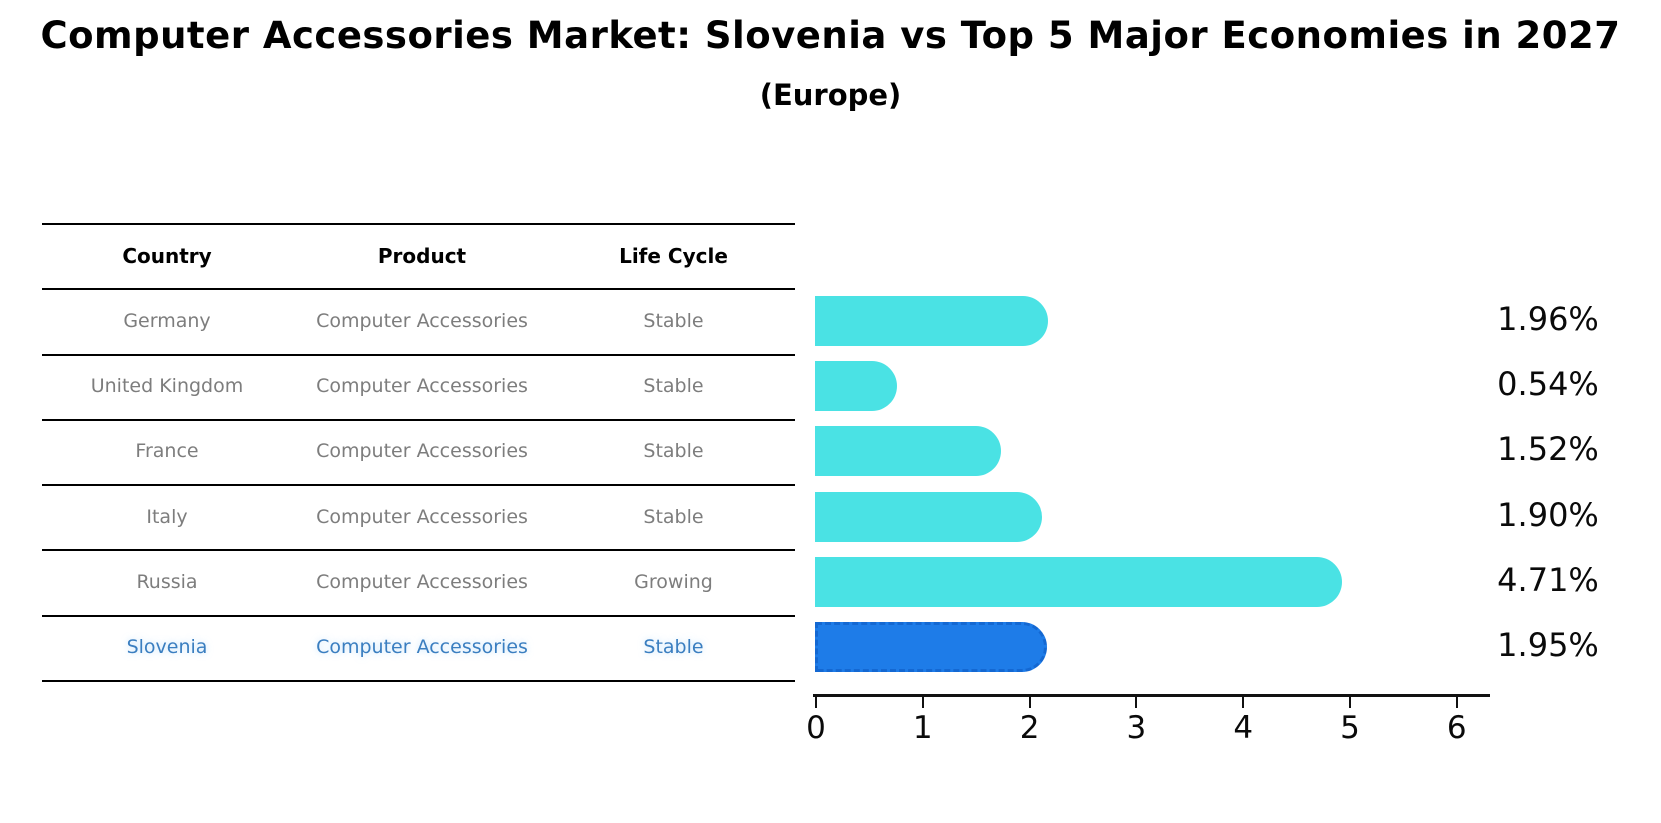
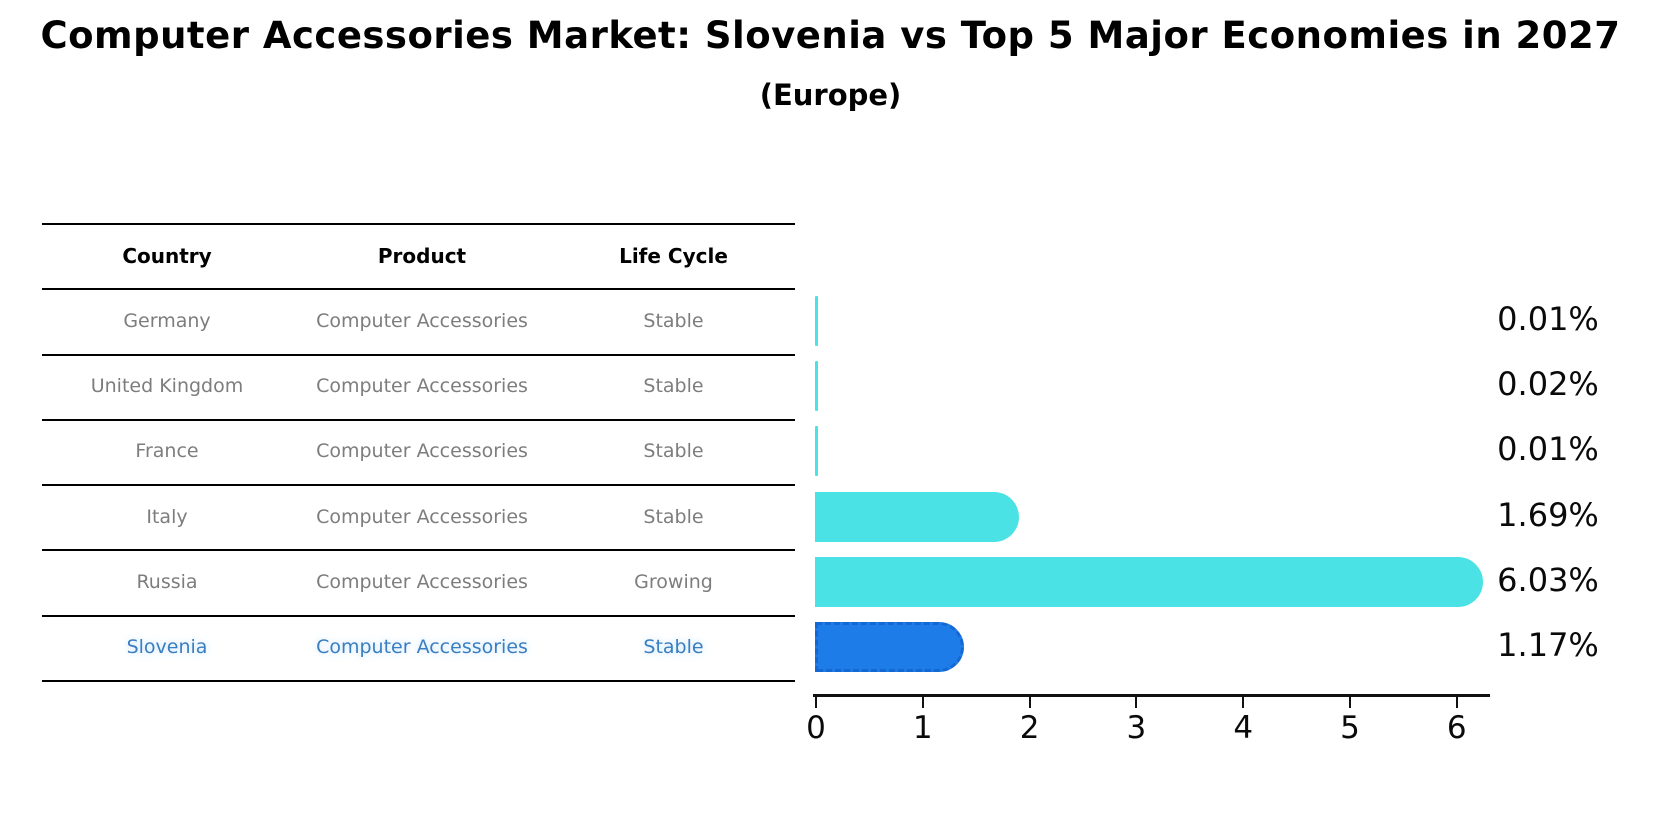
Germany: 1.96% -> 0.01%
United Kingdom: 0.54% -> 0.02%
France: 1.52% -> 0.01%
Italy: 1.90% -> 1.69%
Russia: 4.71% -> 6.03%
Slovenia: 1.95% -> 1.17%
